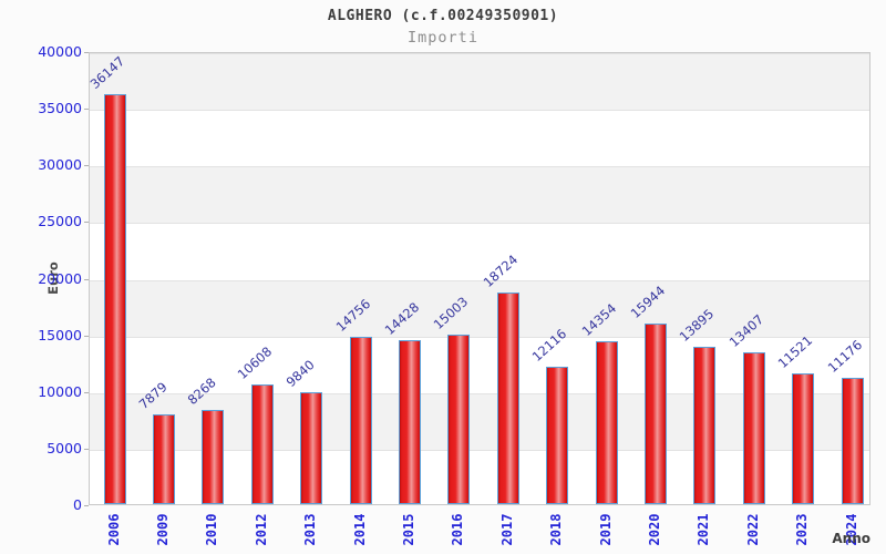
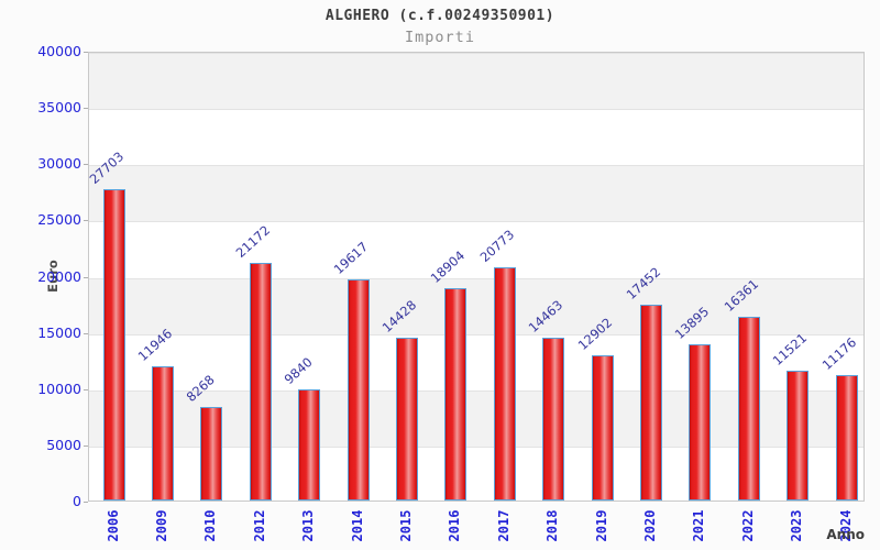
2006: 36147 -> 27703
2009: 7879 -> 11946
2012: 10608 -> 21172
2014: 14756 -> 19617
2016: 15003 -> 18904
2017: 18724 -> 20773
2018: 12116 -> 14463
2019: 14354 -> 12902
2020: 15944 -> 17452
2022: 13407 -> 16361
